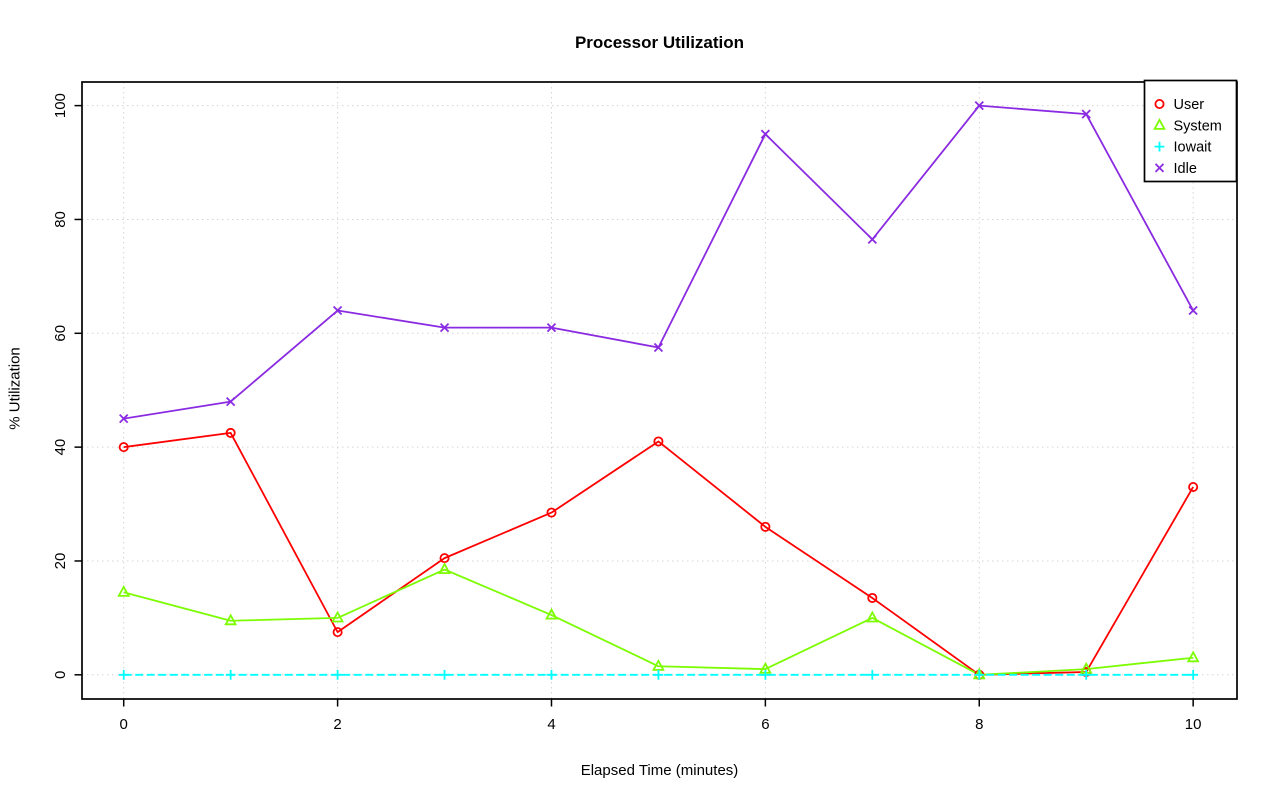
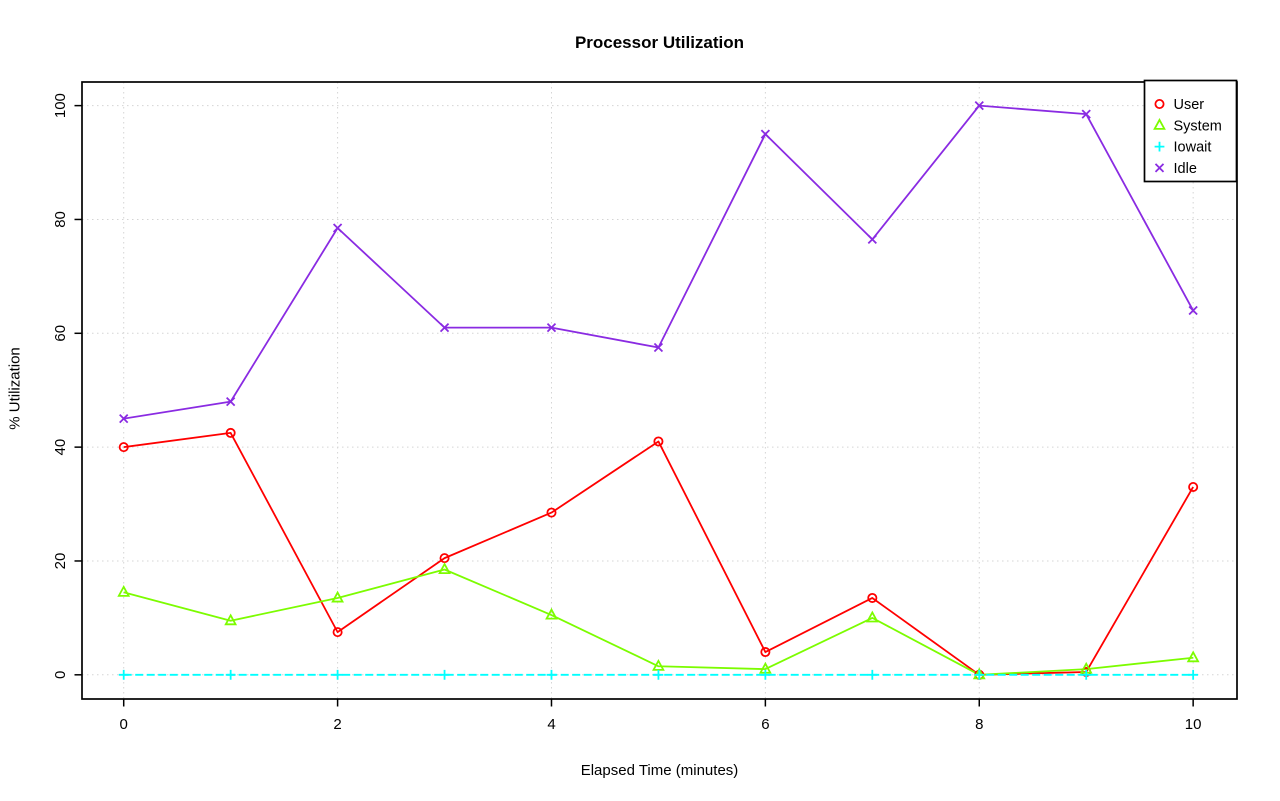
System/2: 10 -> 14
Idle/2: 64 -> 78
User/6: 26 -> 4
